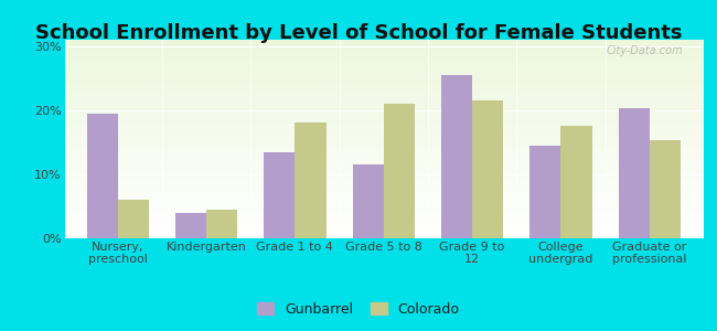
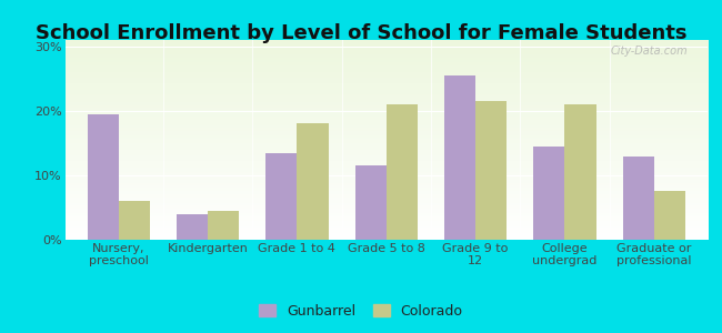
Colorado/College undergrad: 17.6% -> 21.0%
Gunbarrel/Graduate or professional: 20.4% -> 13.0%
Colorado/Graduate or professional: 15.4% -> 7.5%
